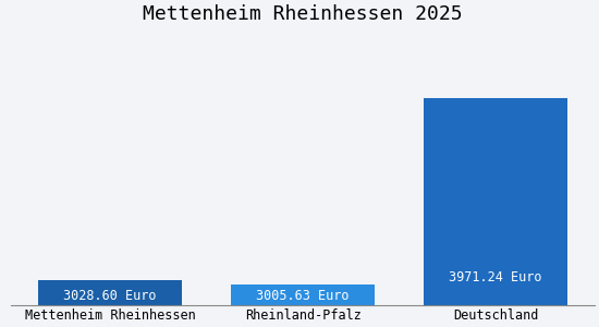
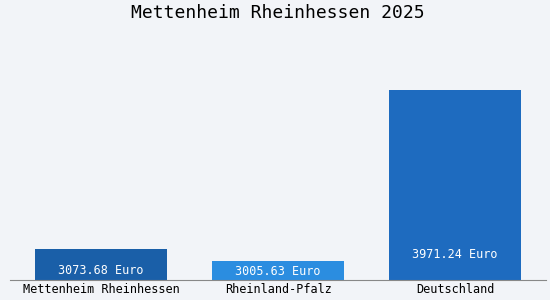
Mettenheim Rheinhessen: 3028.60 -> 3073.68
